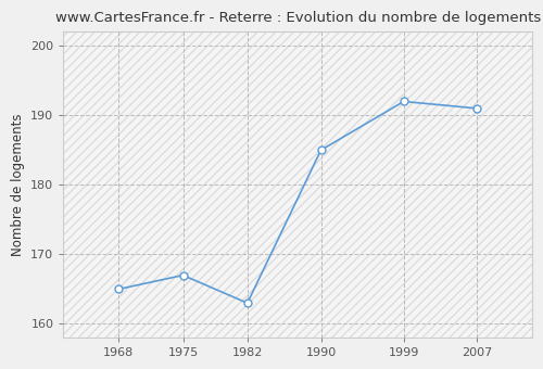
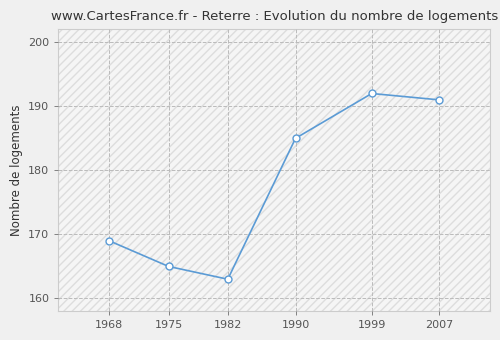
1968: 165 -> 169
1975: 167 -> 165
